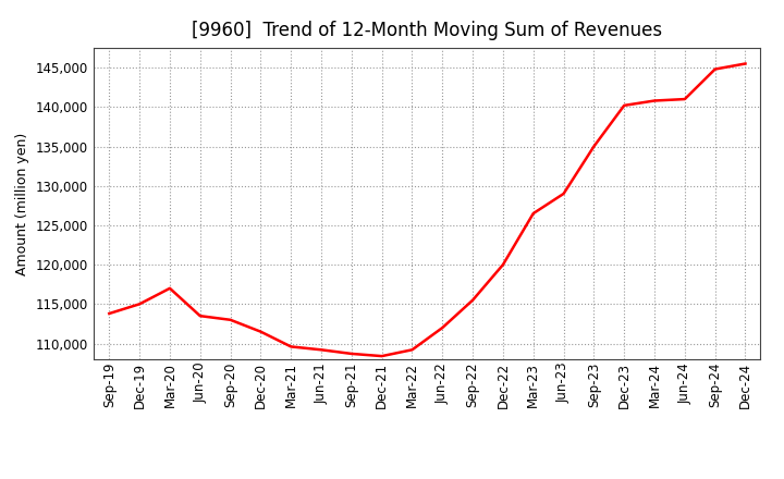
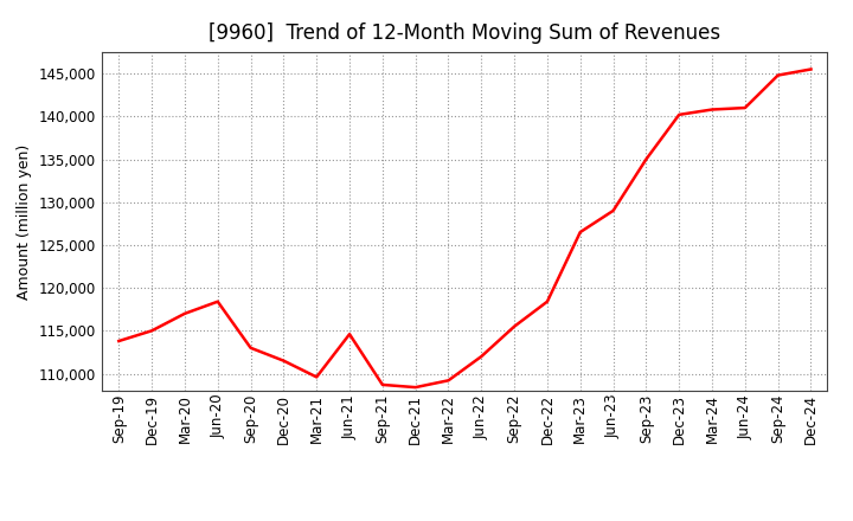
Jun-20: 113,500 -> 118,400
Jun-21: 109,200 -> 114,600
Dec-22: 120,000 -> 118,400
